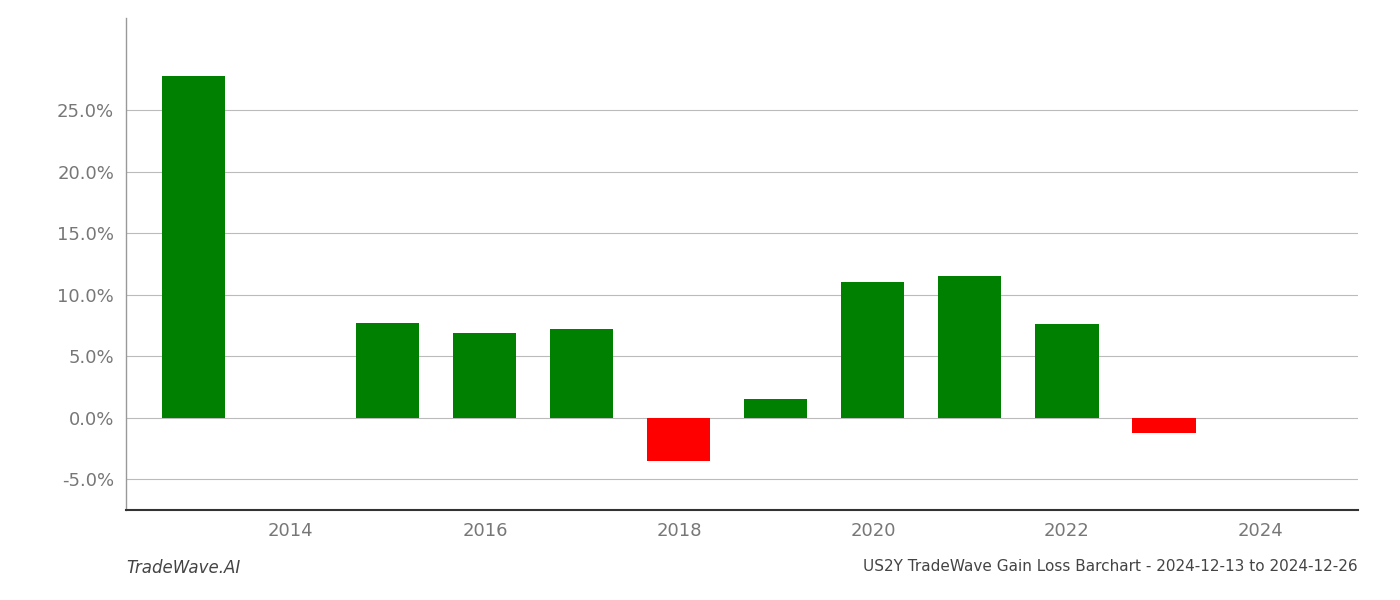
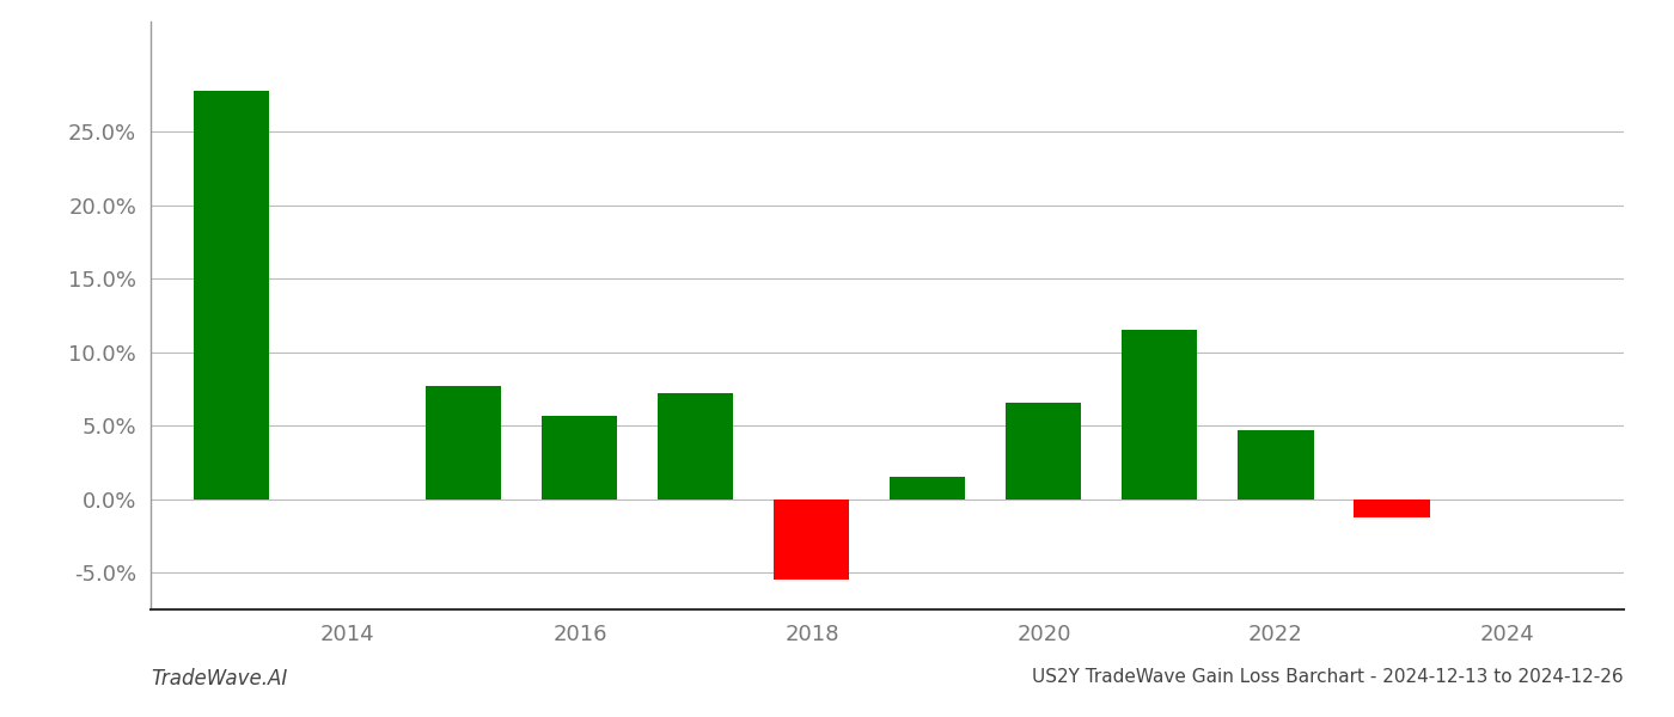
2016: 6.9% -> 5.7%
2018: -3.5% -> -5.5%
2020: 11.0% -> 6.6%
2022: 7.6% -> 4.7%
